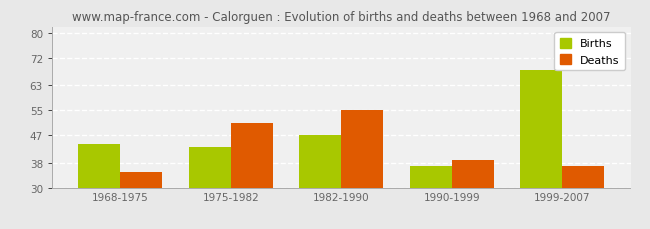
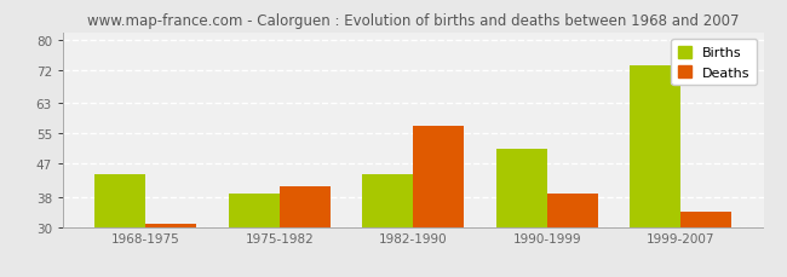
Deaths/1968-1975: 35 -> 31
Births/1975-1982: 43 -> 39
Deaths/1975-1982: 51 -> 41
Births/1982-1990: 47 -> 44
Deaths/1982-1990: 55 -> 57
Births/1990-1999: 37 -> 51
Births/1999-2007: 68 -> 73
Deaths/1999-2007: 37 -> 34
